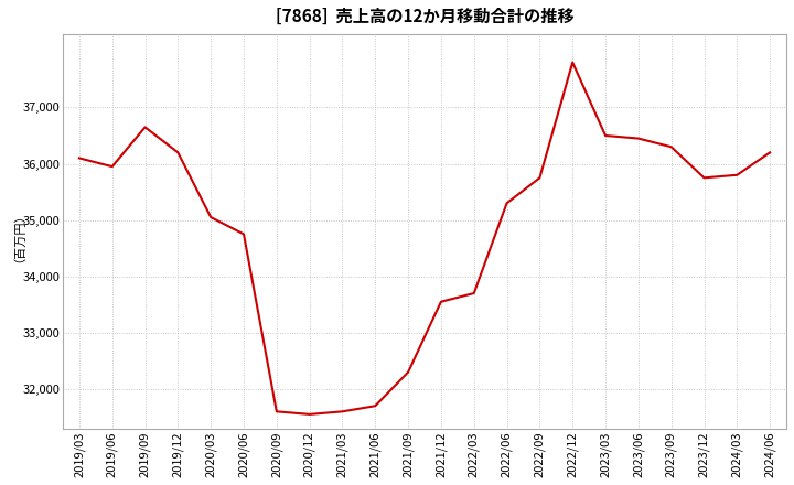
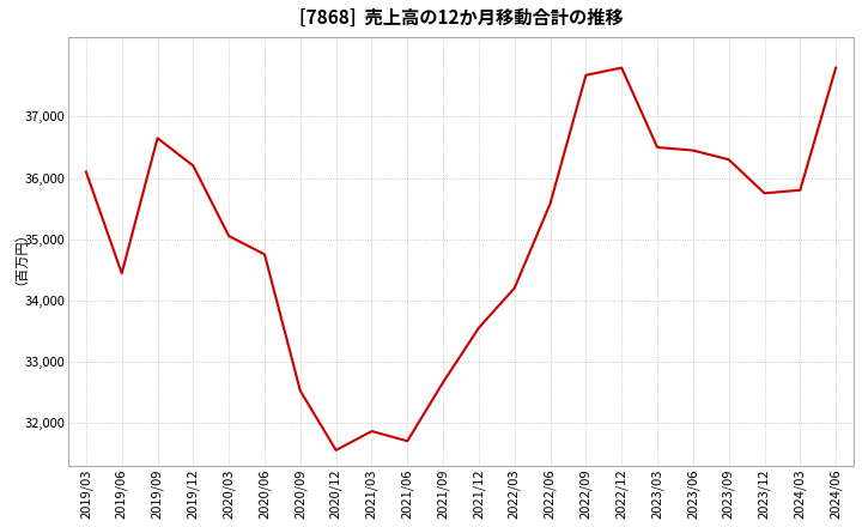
2019/06: 35,950 -> 34,440
2020/09: 31,600 -> 32,520
2021/03: 31,600 -> 31,860
2021/09: 32,300 -> 32,660
2022/03: 33,700 -> 34,200
2022/06: 35,300 -> 35,580
2022/09: 35,750 -> 37,680
2024/06: 36,200 -> 37,800
